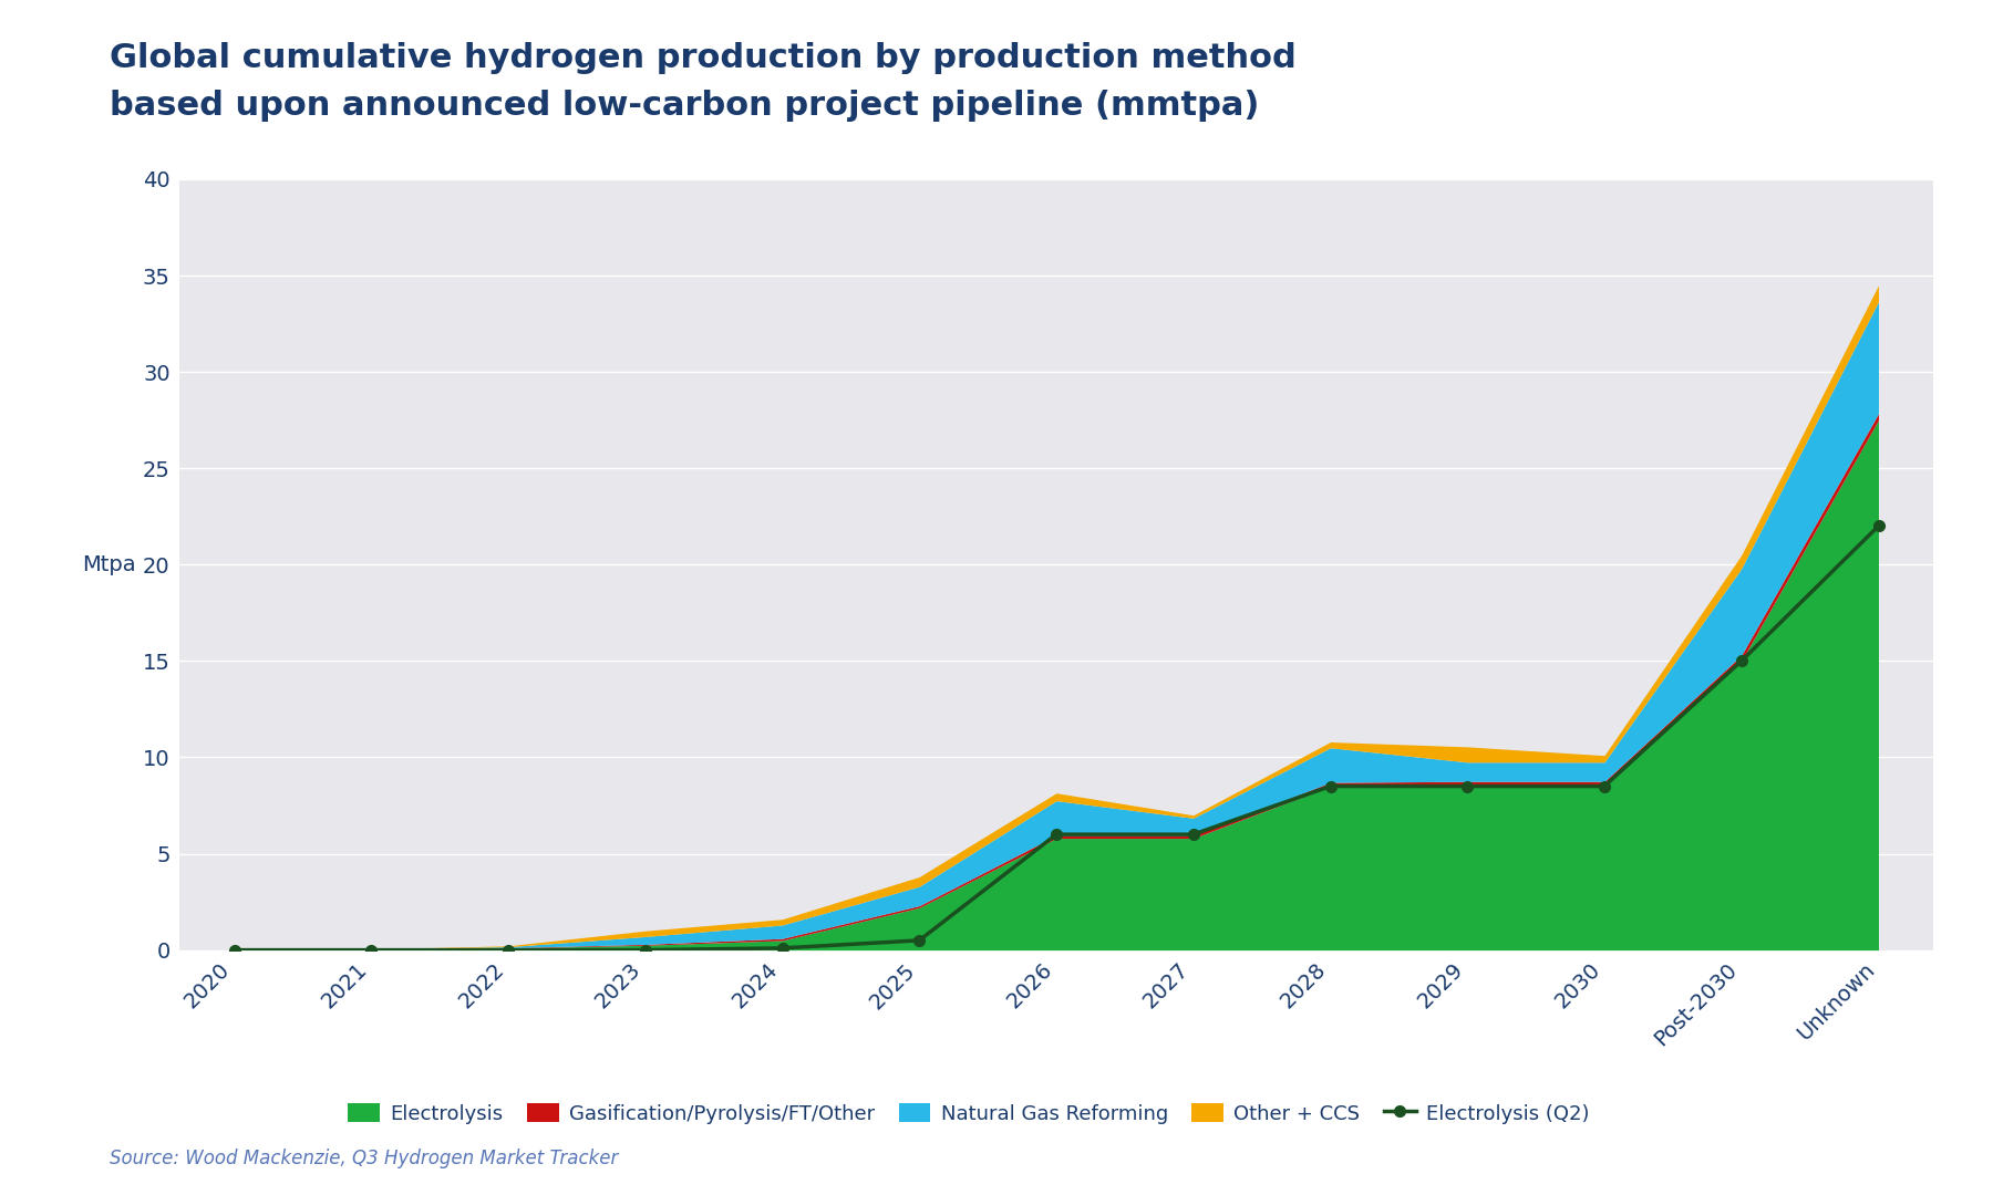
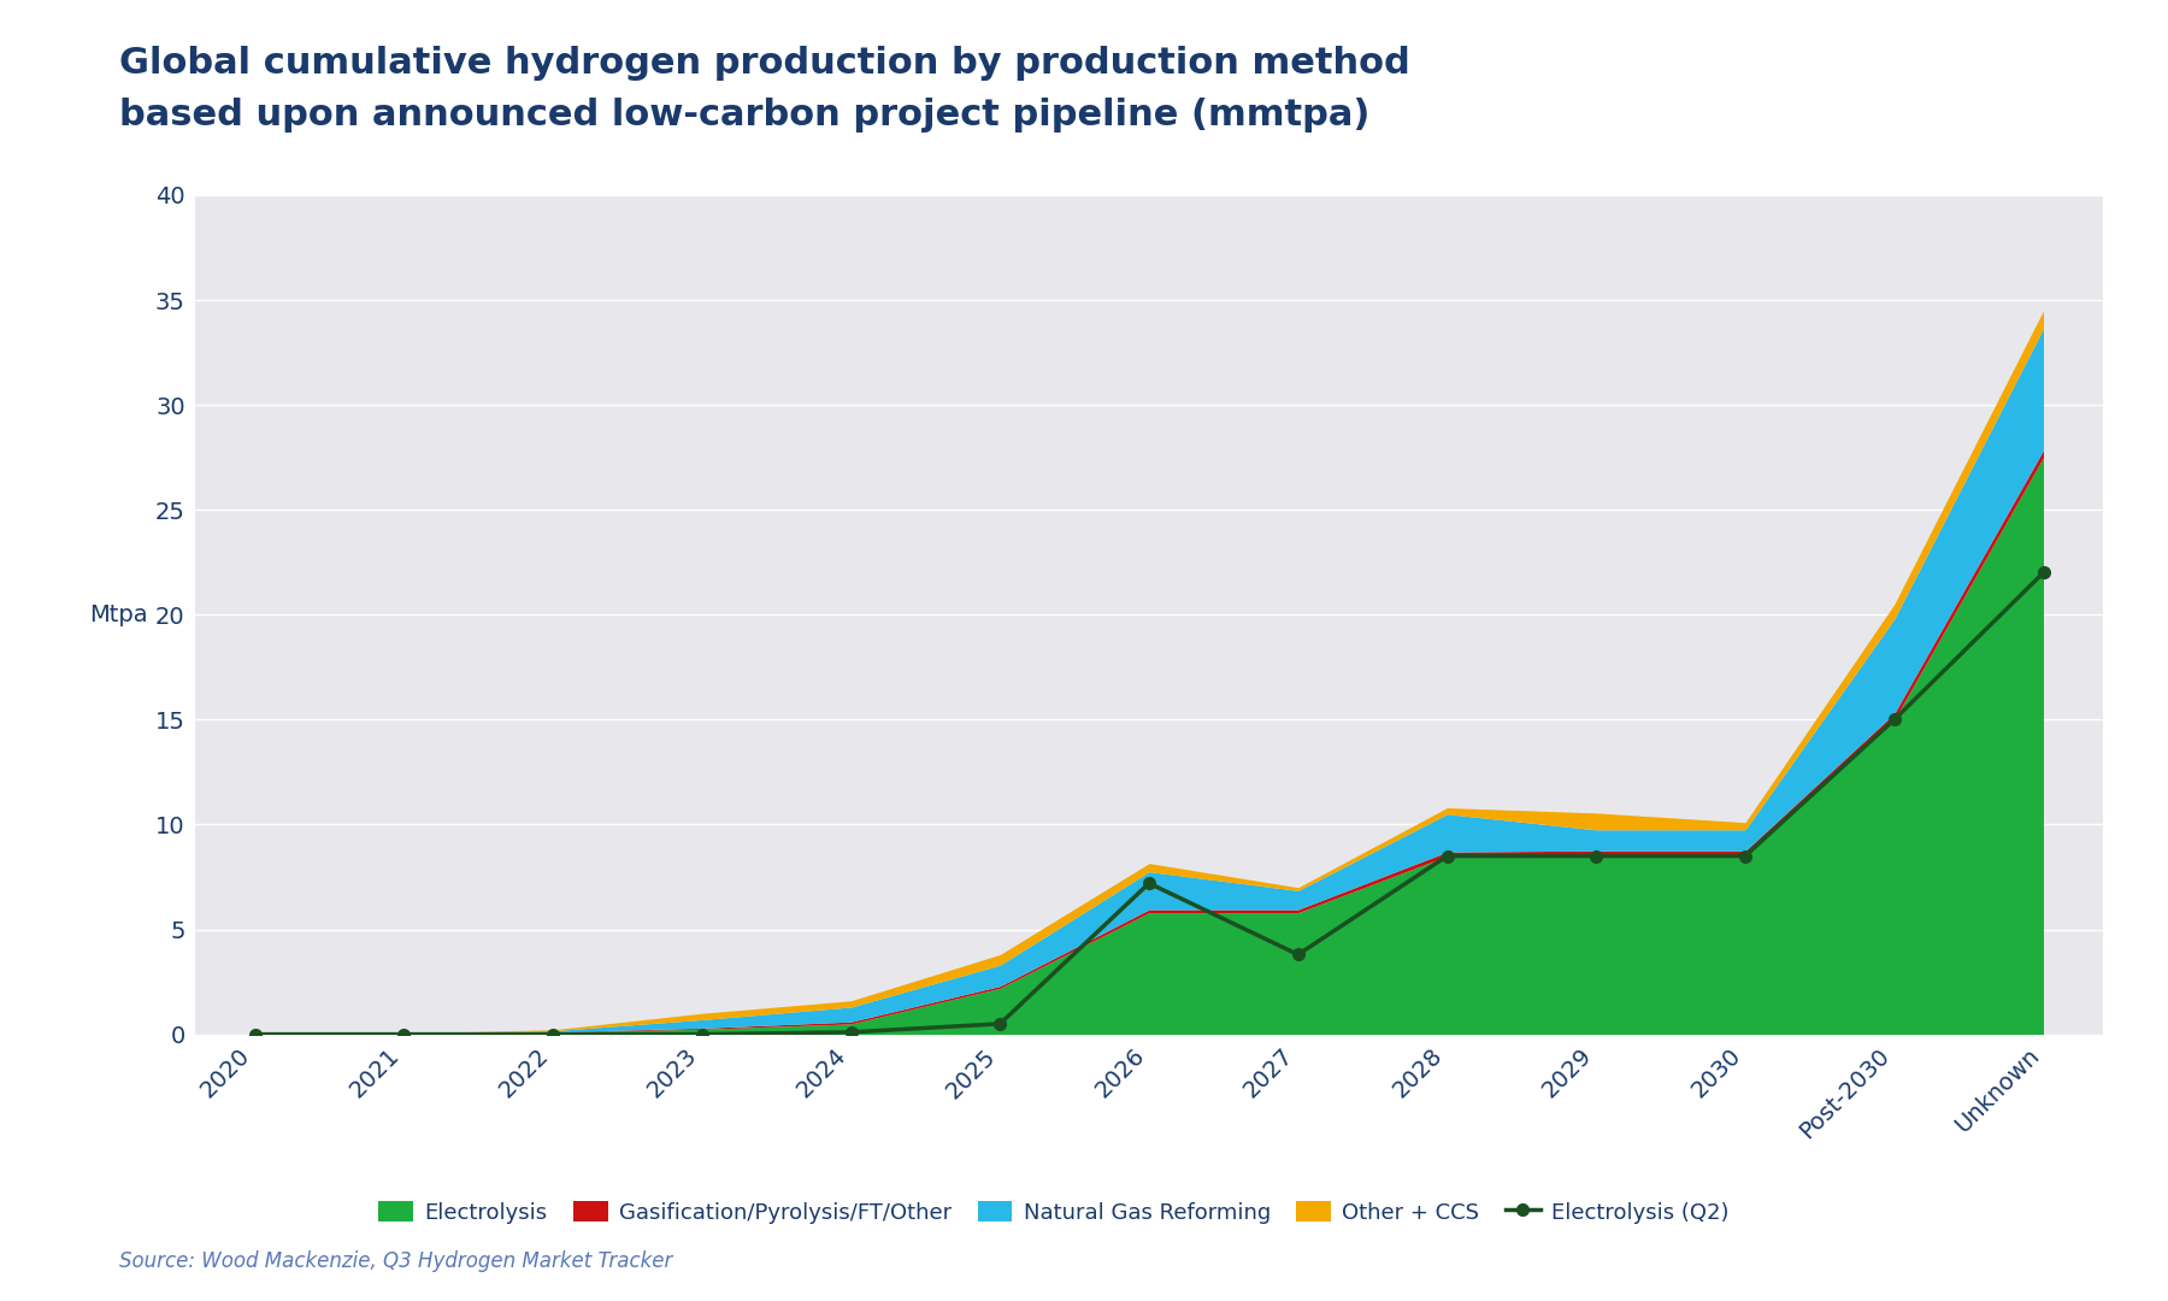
Electrolysis (Q2)/2026: 6.0 -> 7.2
Electrolysis (Q2)/2027: 6.0 -> 3.8
